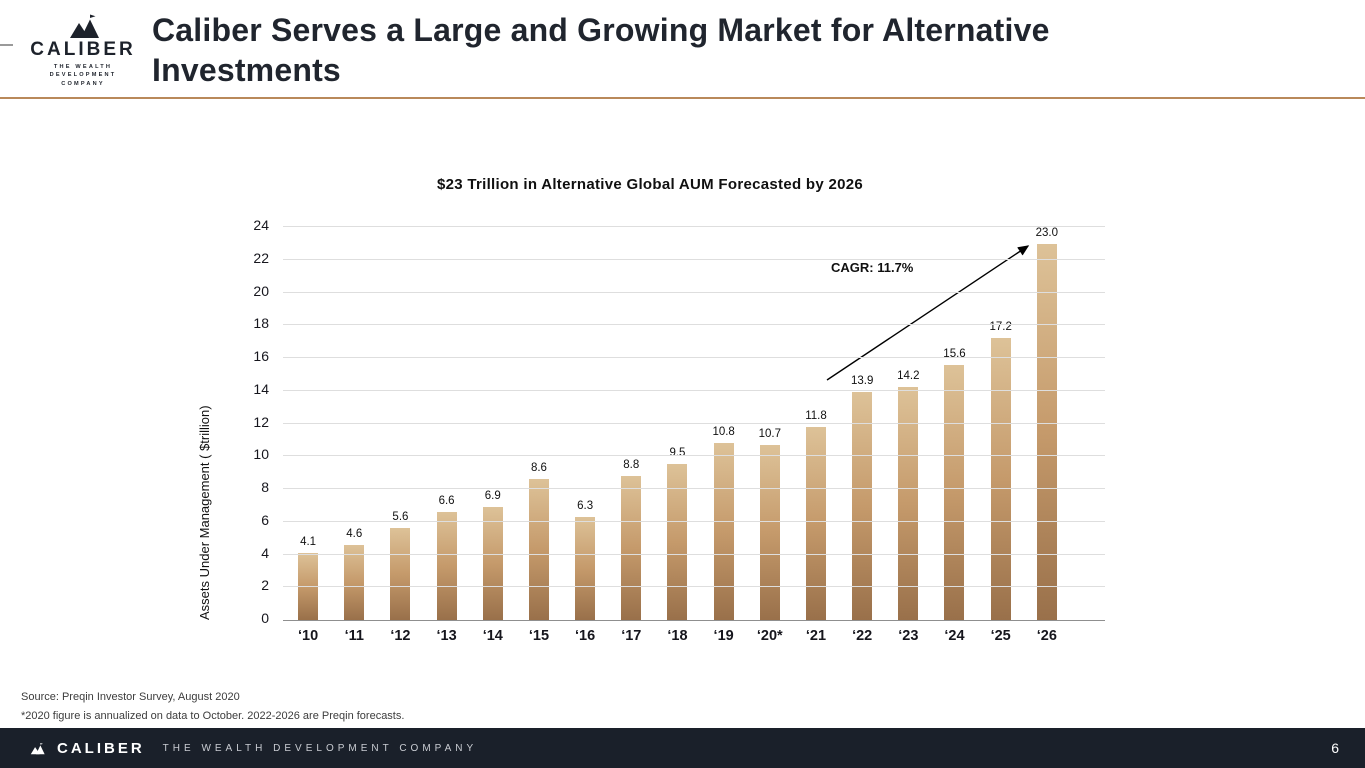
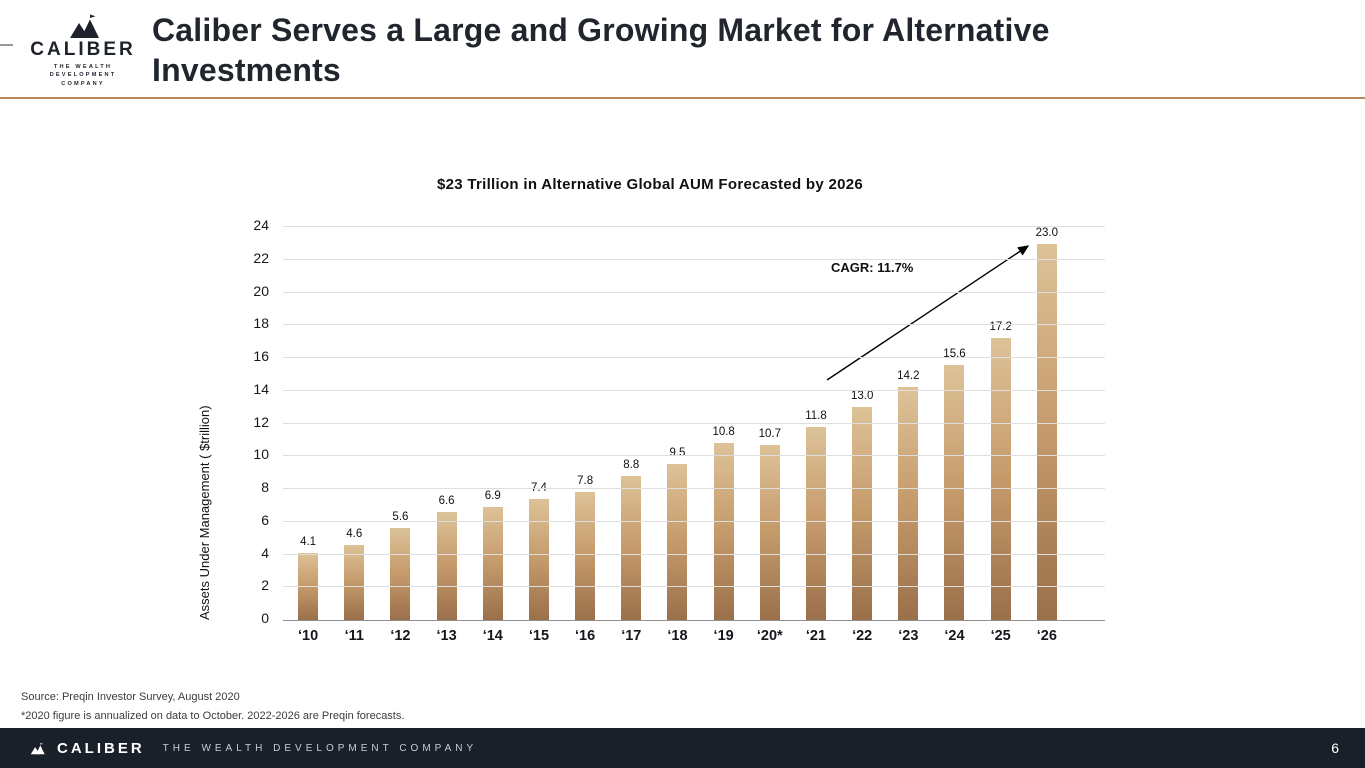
‘15: 8.6 -> 7.4
‘16: 6.3 -> 7.8
‘22: 13.9 -> 13.0
